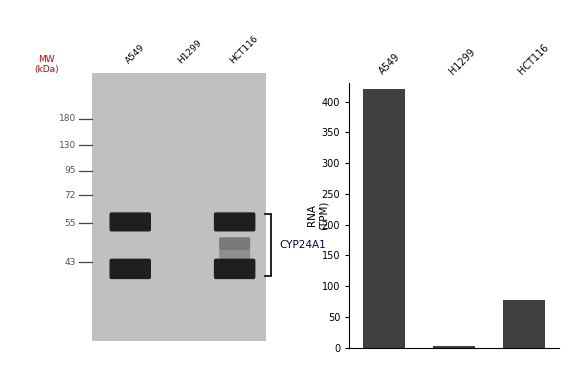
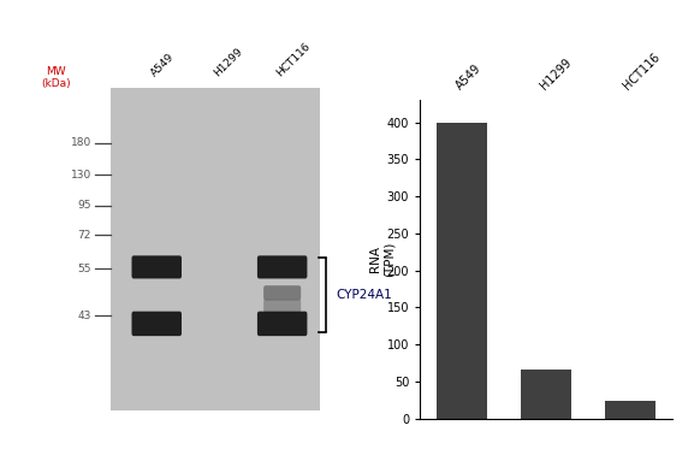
A549: 420 -> 400
H1299: 3 -> 66
HCT116: 78 -> 24
